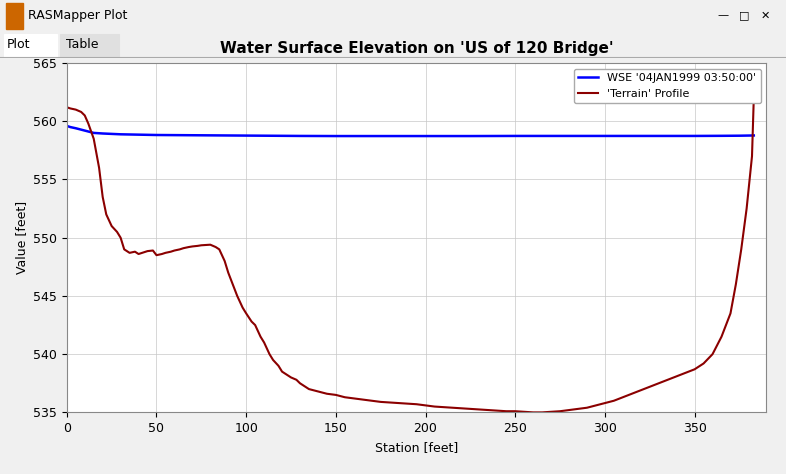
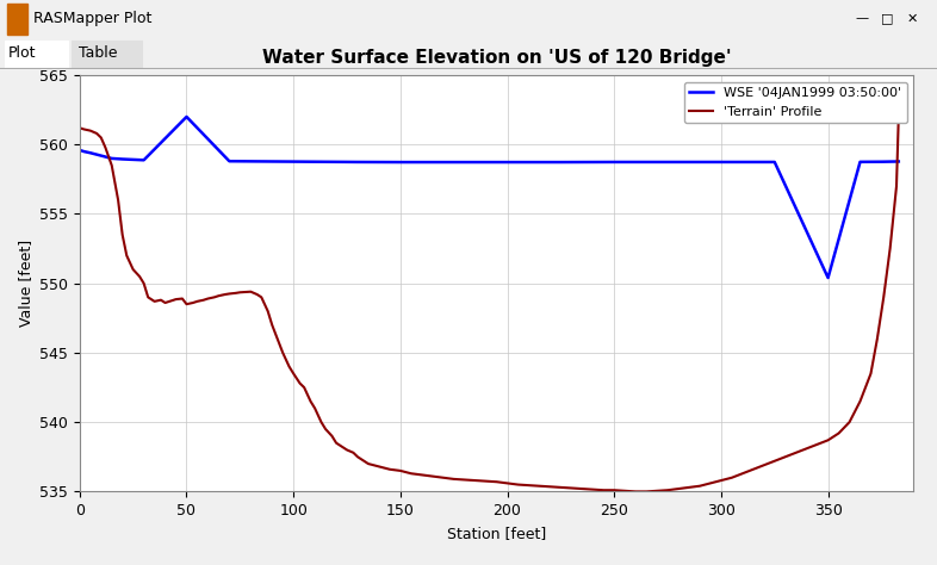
WSE '04JAN1999 03:50:00'/50: 558.8 -> 562.0
WSE '04JAN1999 03:50:00'/350: 558.7 -> 550.4
